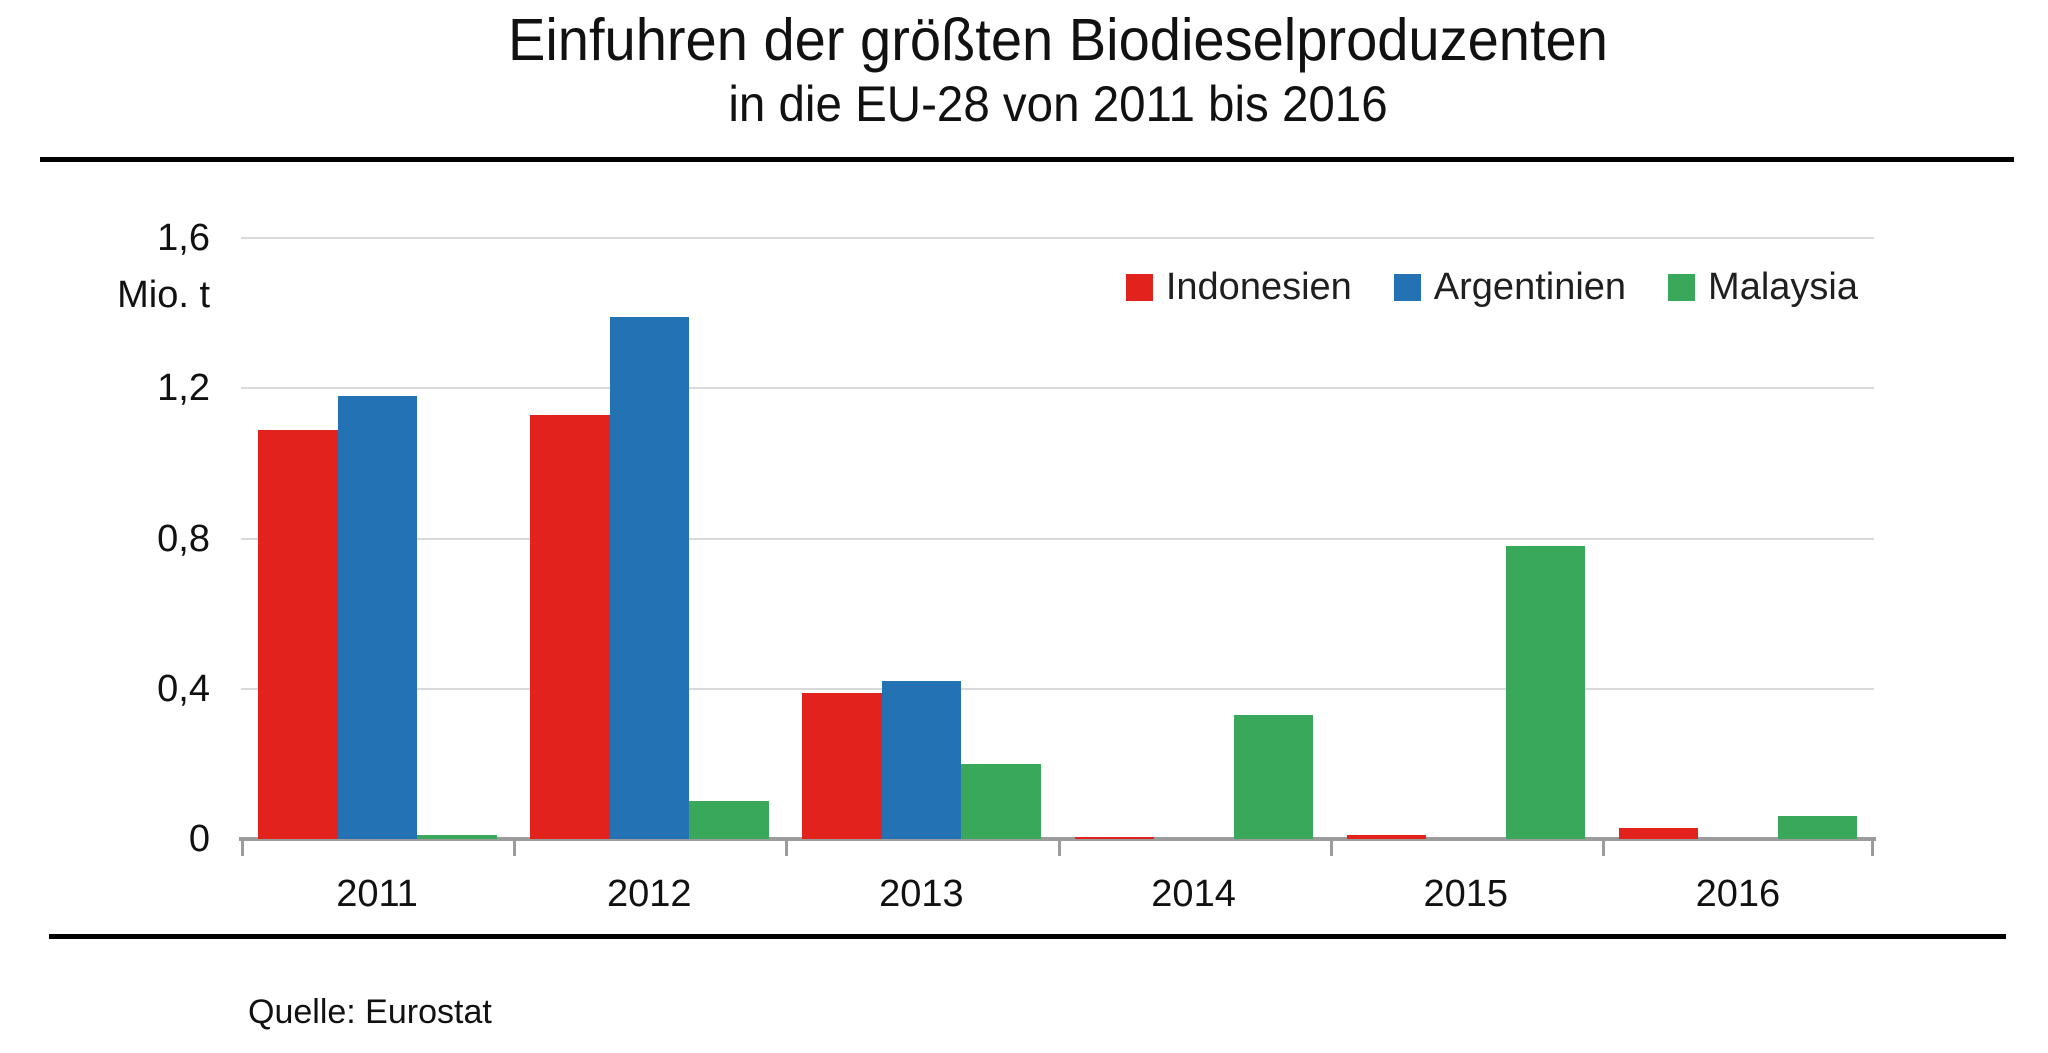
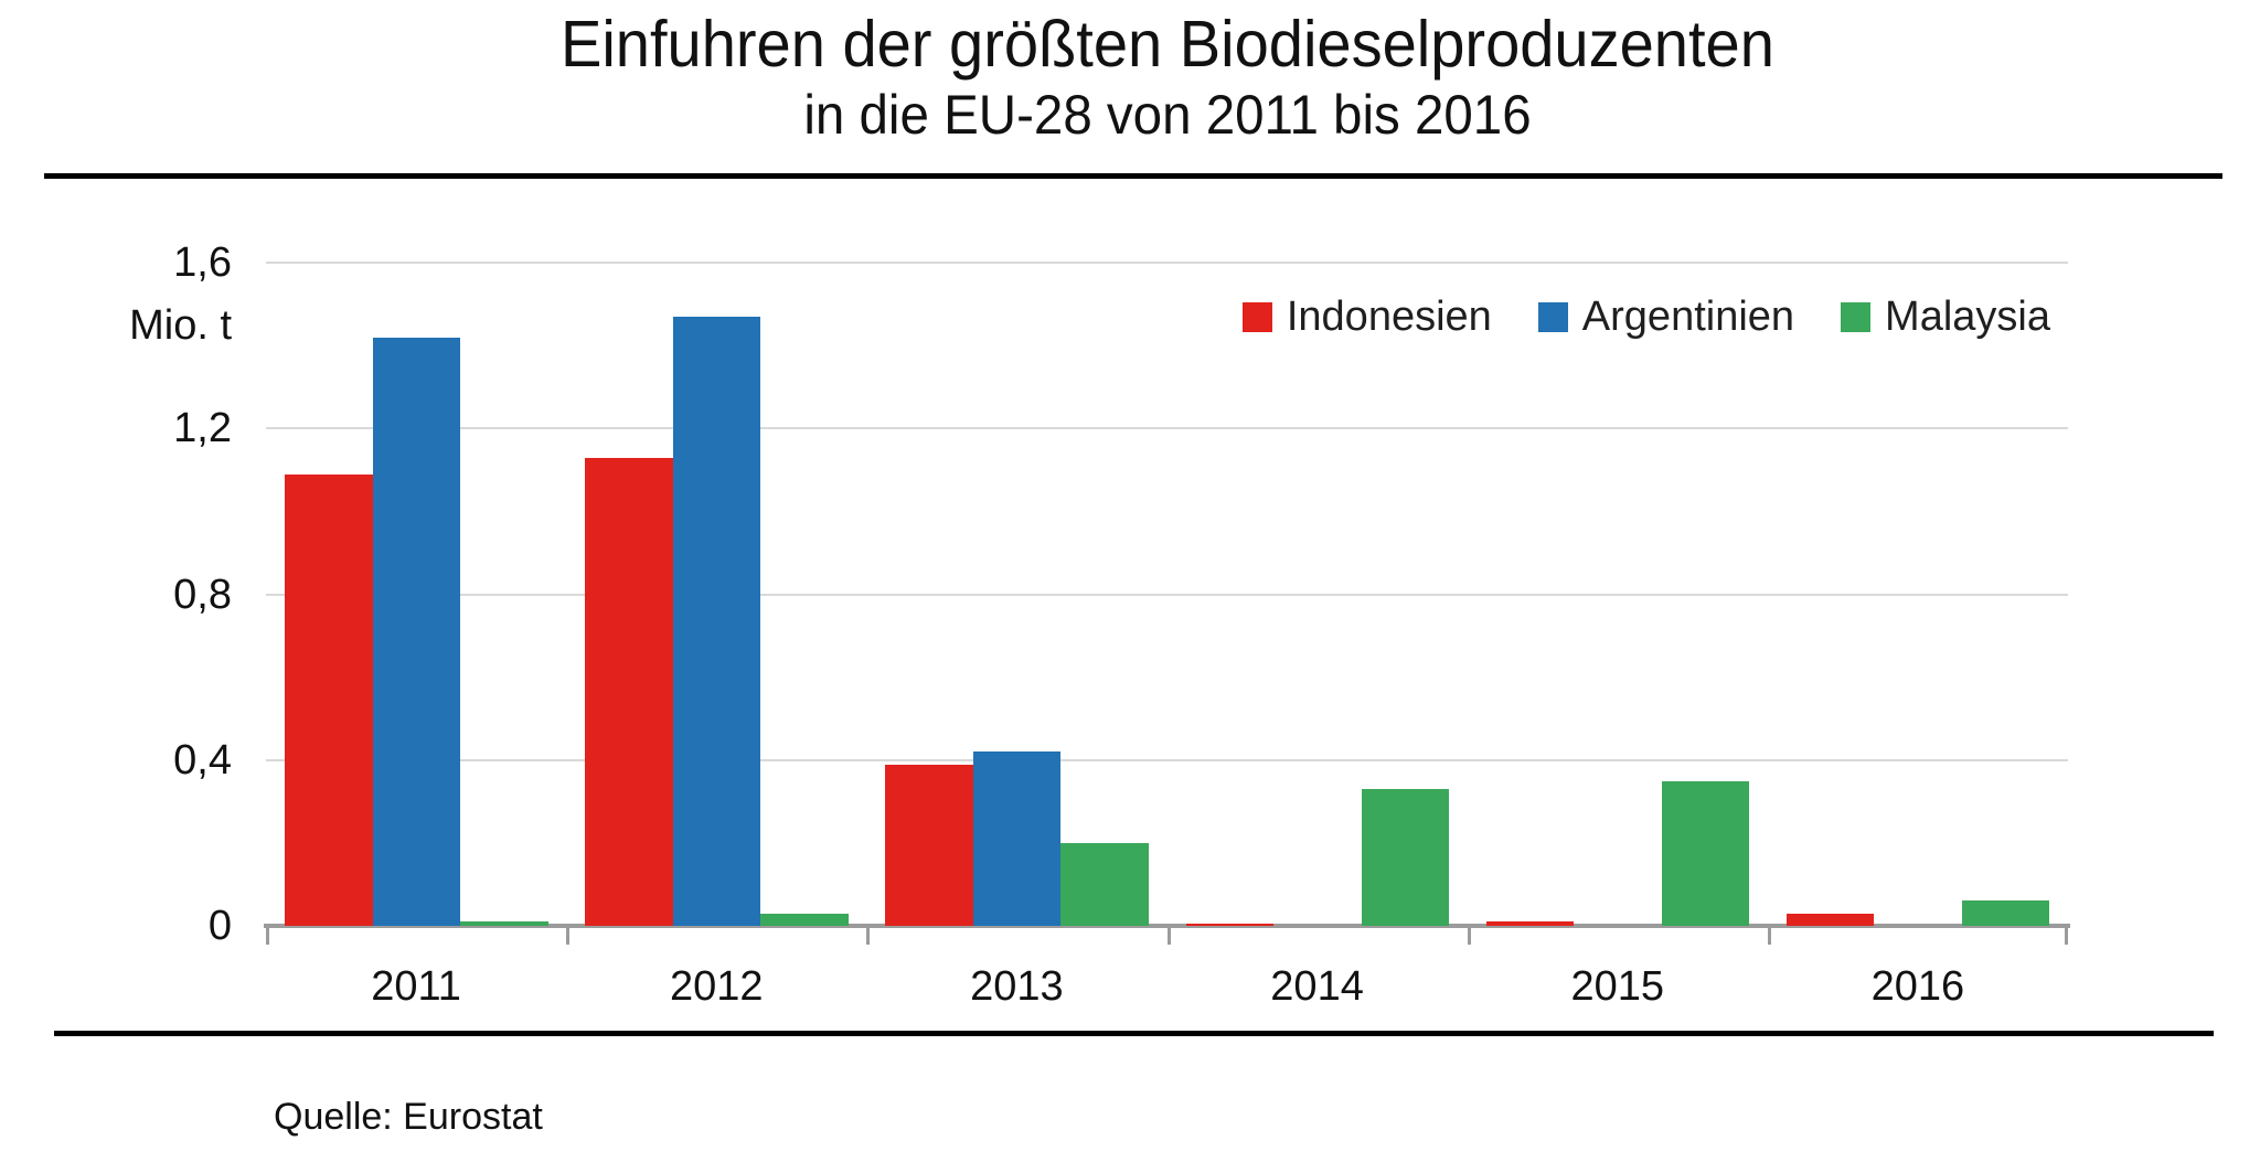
Argentinien/2011: 1,18 -> 1,42
Argentinien/2012: 1,39 -> 1,47
Malaysia/2012: 0,10 -> 0,03
Malaysia/2015: 0,78 -> 0,35
